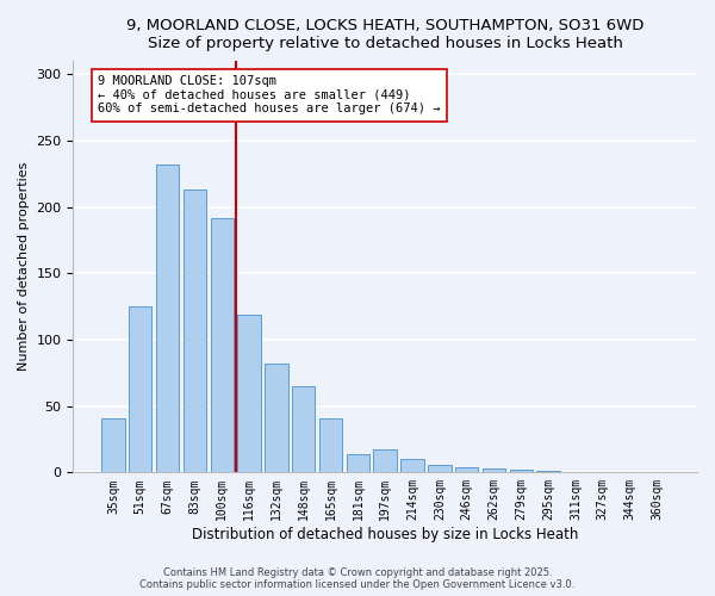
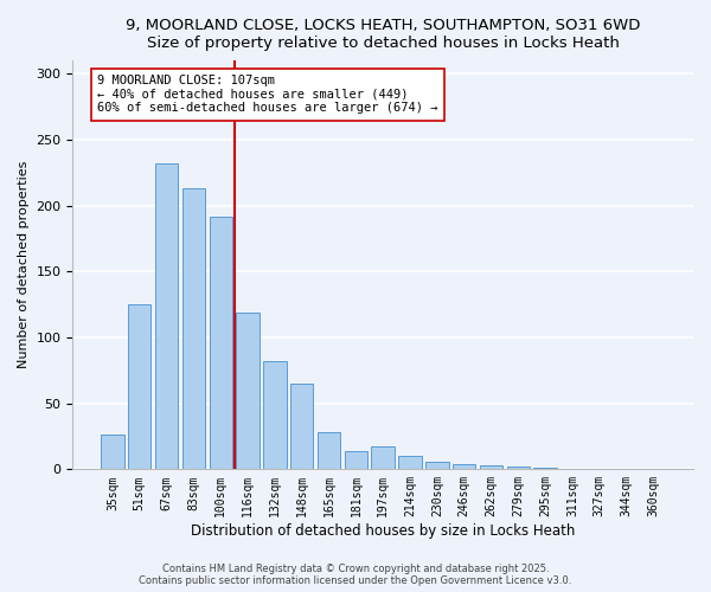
35sqm: 41 -> 26
165sqm: 41 -> 28
